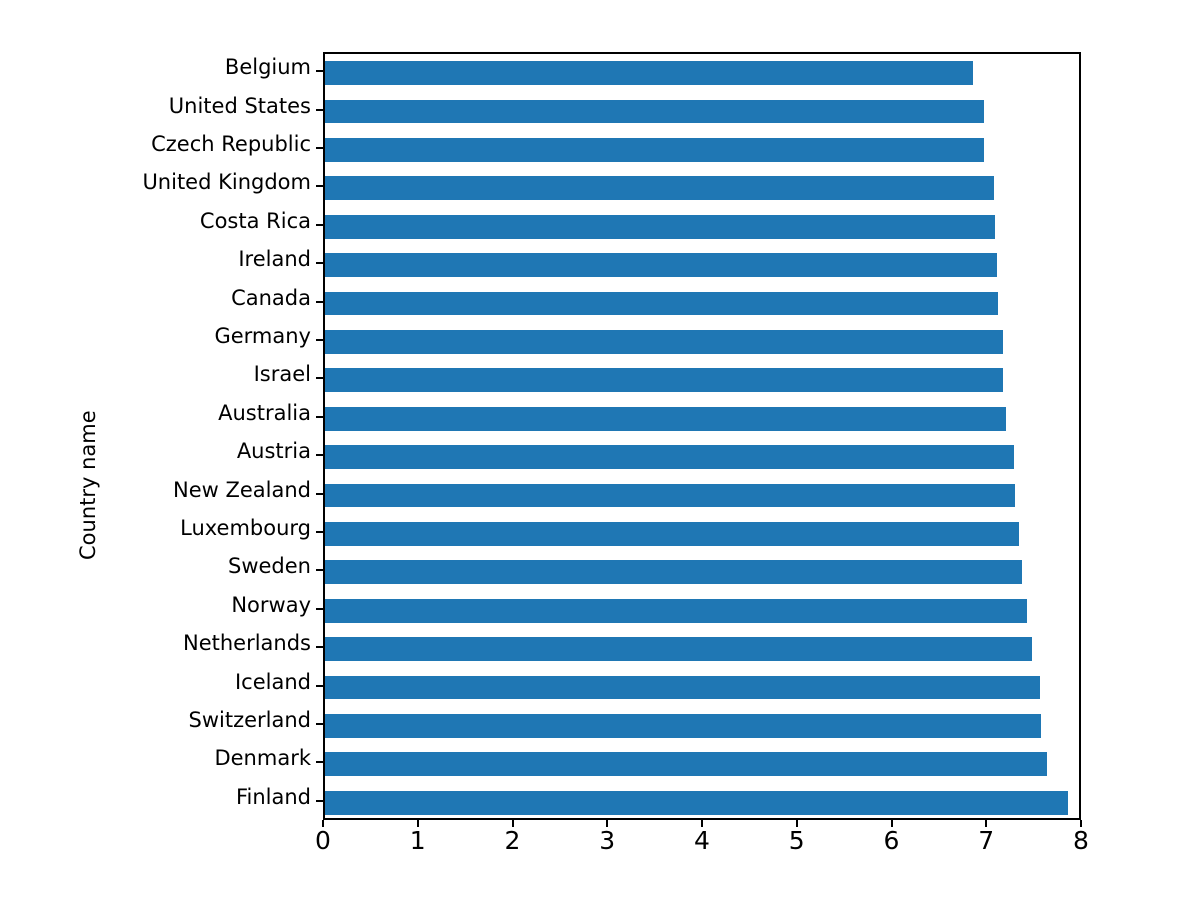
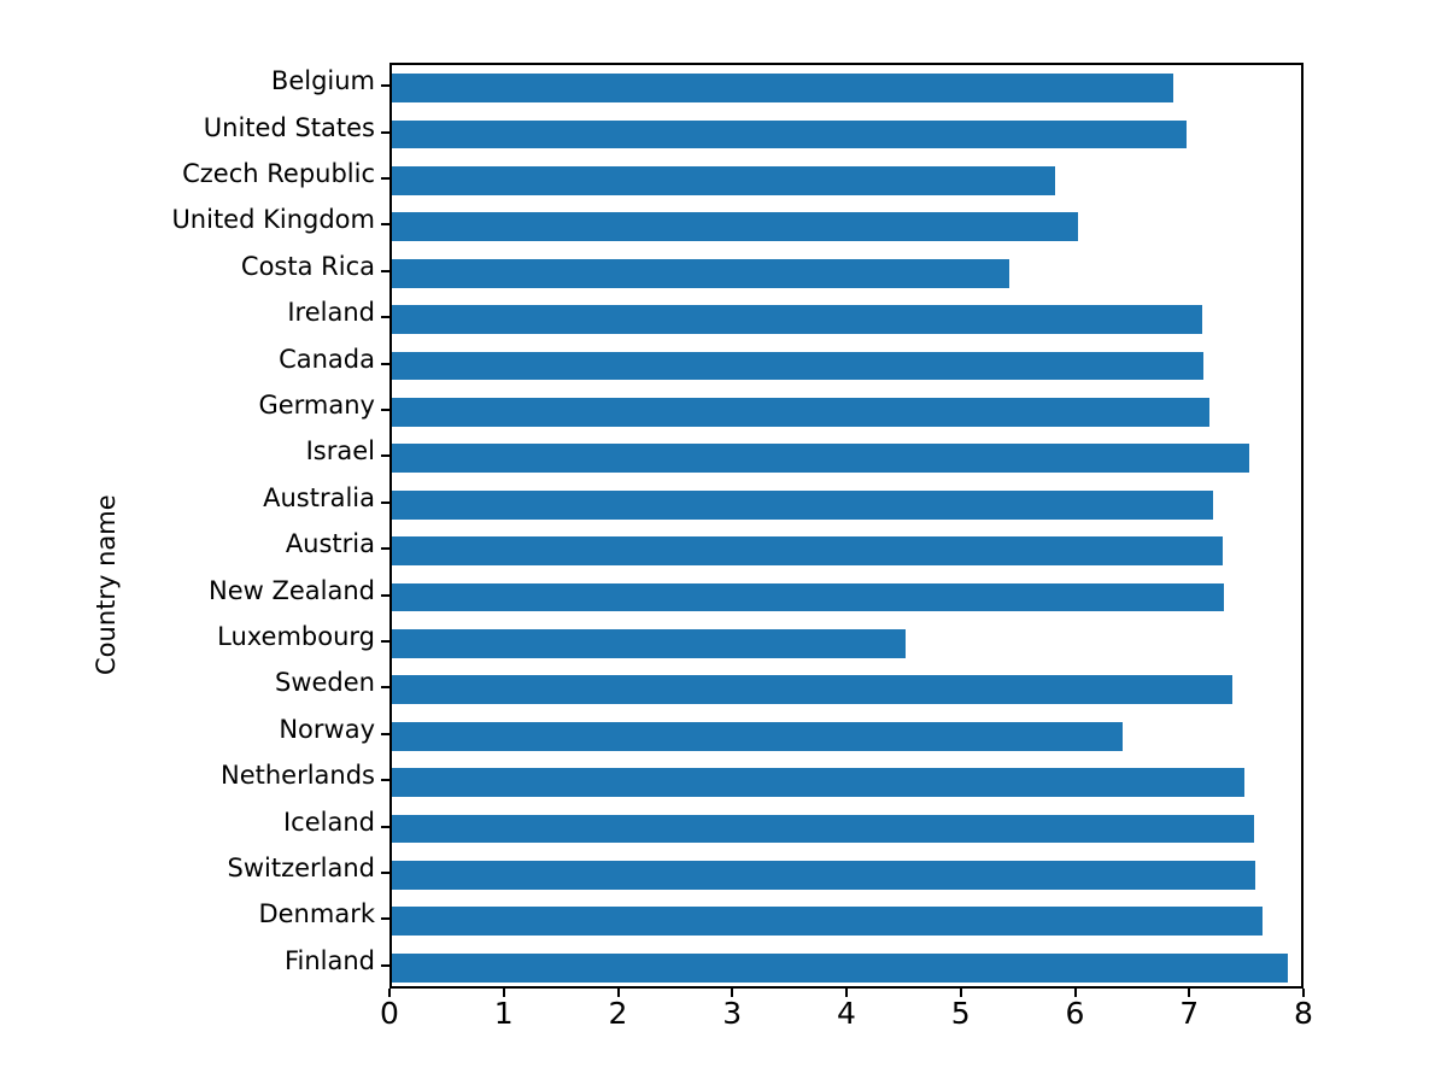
Czech Republic: 7.0 -> 5.8
United Kingdom: 7.1 -> 6.0
Costa Rica: 7.1 -> 5.4
Israel: 7.2 -> 7.5
Luxembourg: 7.3 -> 4.5
Norway: 7.4 -> 6.4
